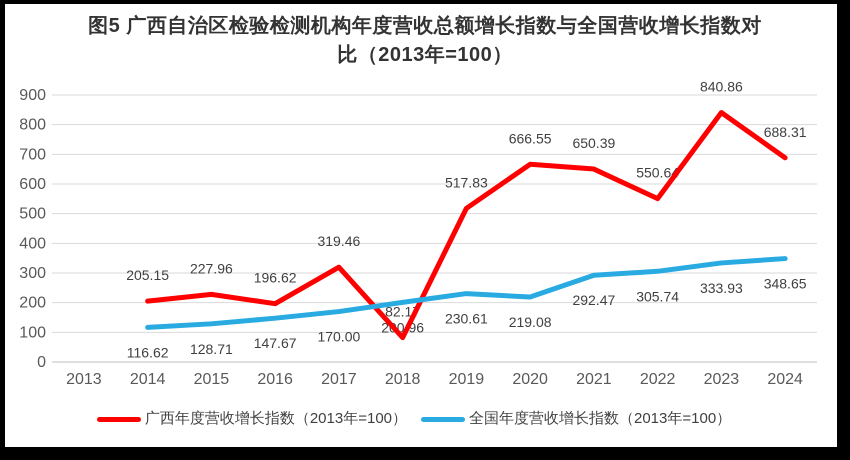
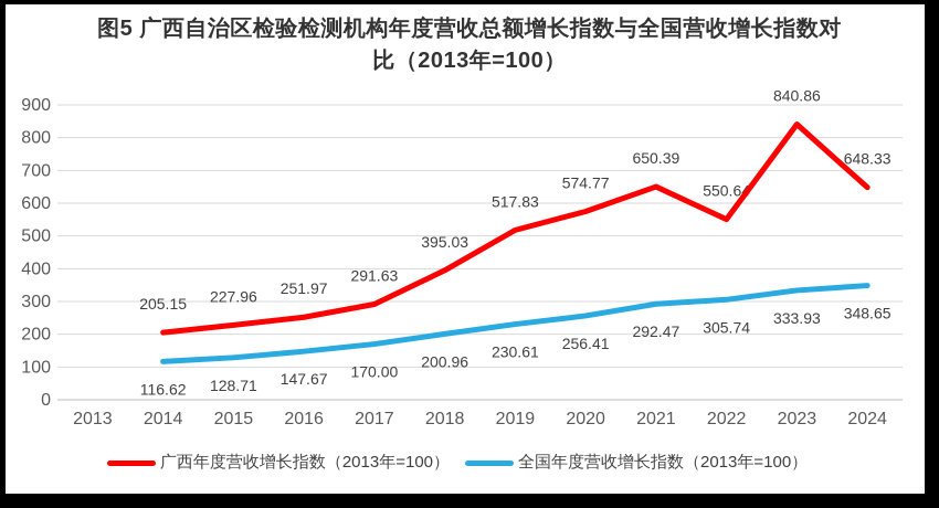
广西年度营收增长指数（2013年=100）/2016: 196.62 -> 251.97
广西年度营收增长指数（2013年=100）/2017: 319.46 -> 291.63
广西年度营收增长指数（2013年=100）/2018: 82.17 -> 395.03
广西年度营收增长指数（2013年=100）/2020: 666.55 -> 574.77
全国年度营收增长指数（2013年=100）/2020: 219.08 -> 256.41
广西年度营收增长指数（2013年=100）/2024: 688.31 -> 648.33
